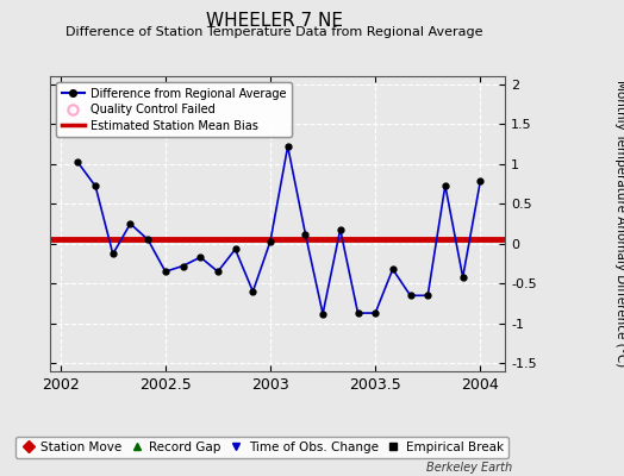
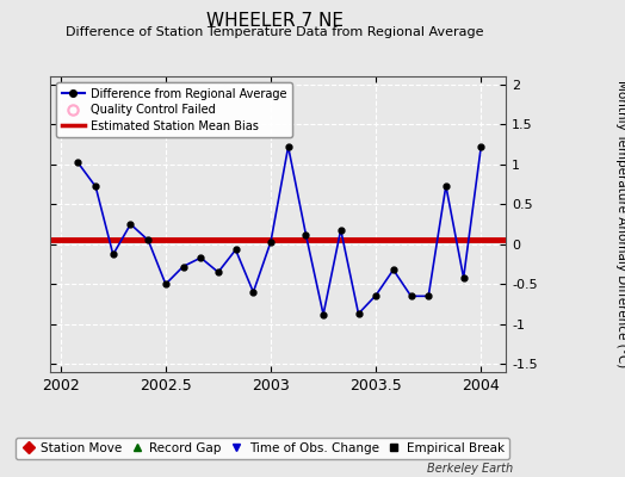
2002.5: -0.35 -> -0.50
2003.5: -0.87 -> -0.64
2004: 0.78 -> 1.22
